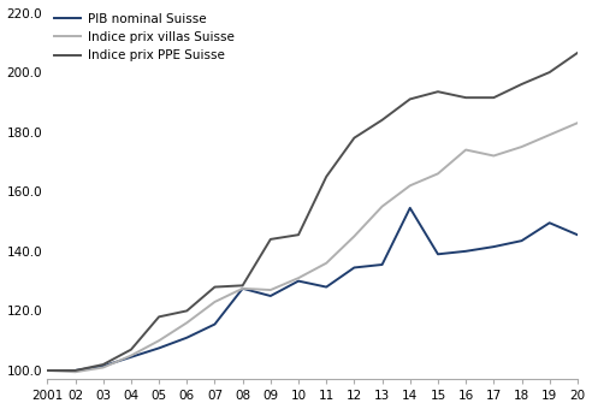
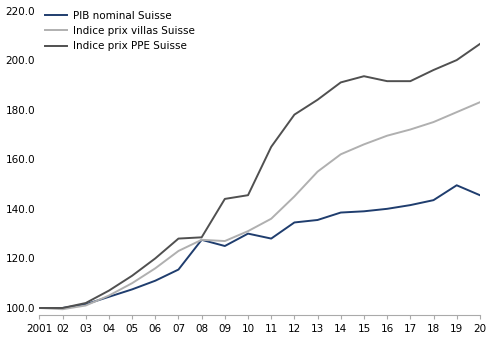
Indice prix PPE Suisse/05: 118.0 -> 113.0
PIB nominal Suisse/14: 154.5 -> 138.5
Indice prix villas Suisse/16: 174.0 -> 169.5
